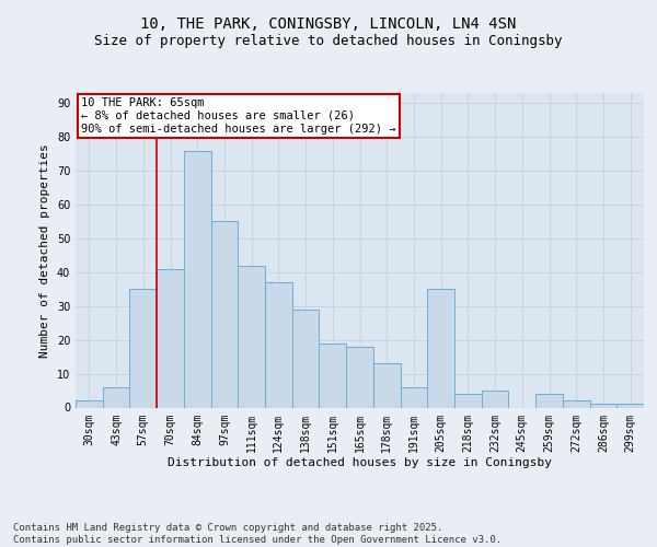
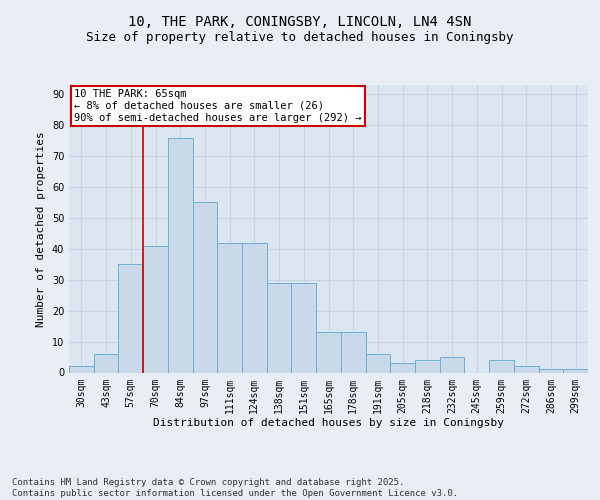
124sqm: 37 -> 42
151sqm: 19 -> 29
165sqm: 18 -> 13
205sqm: 35 -> 3
